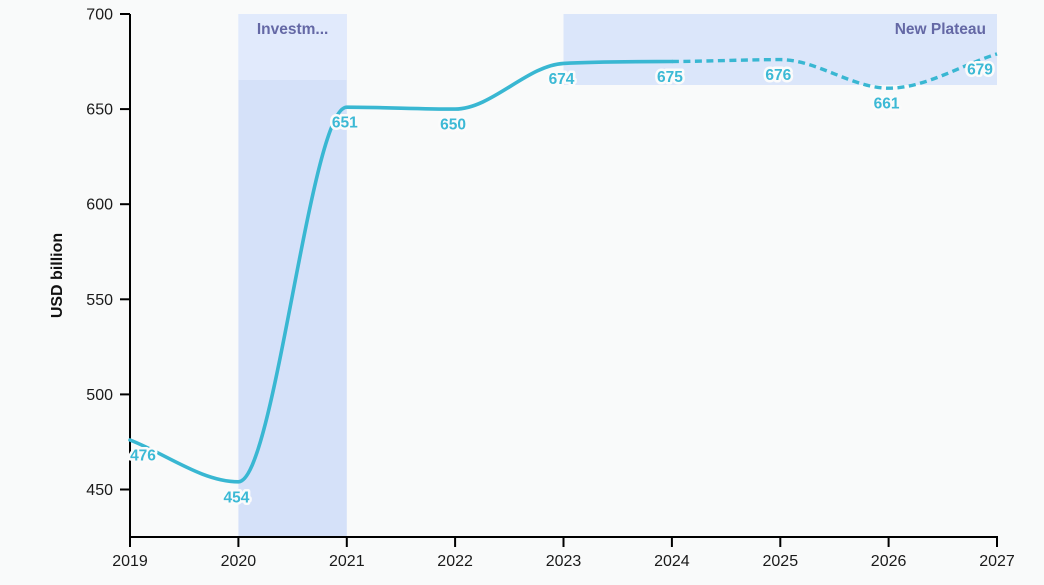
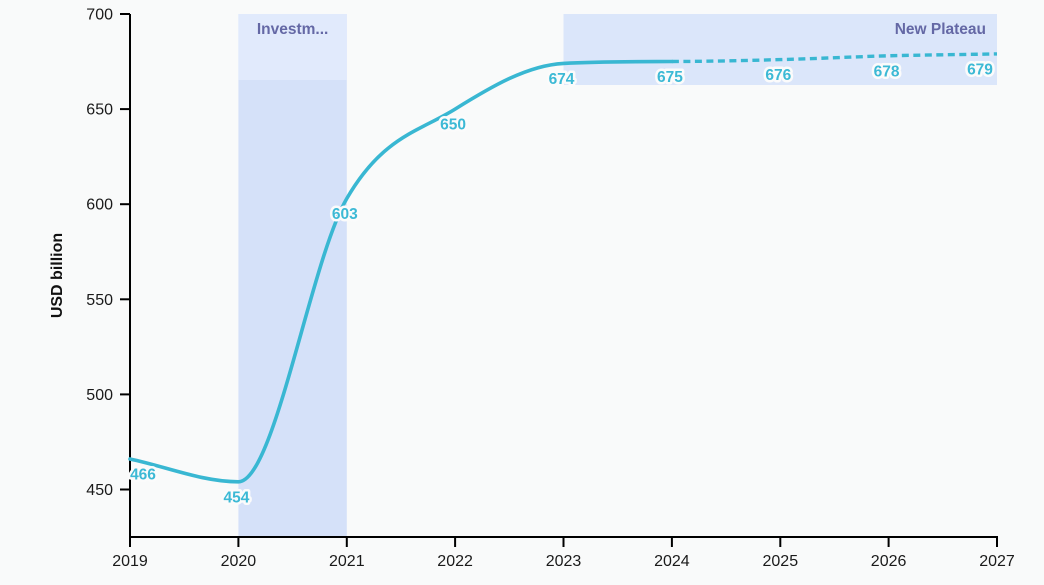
2019: 476 -> 466
2021: 651 -> 603
2026: 661 -> 678
